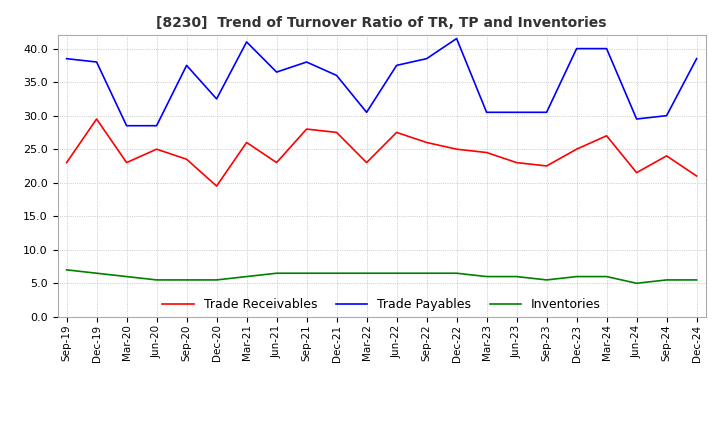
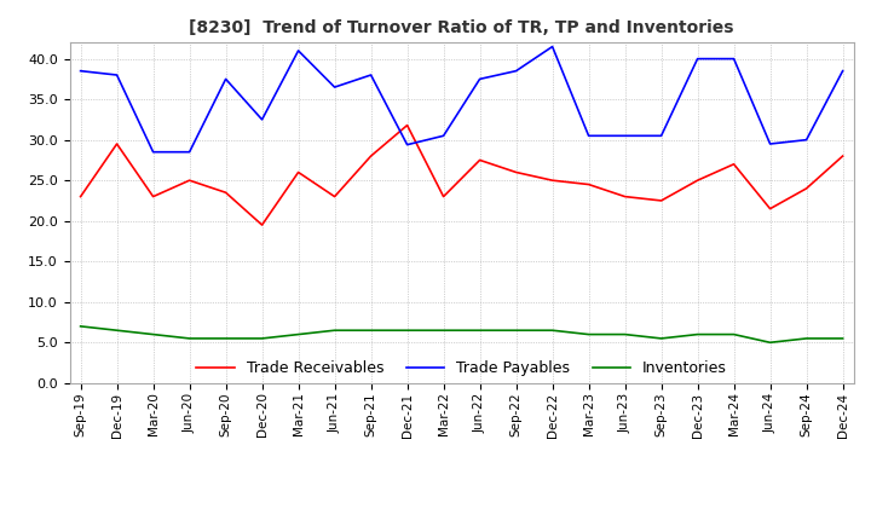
Trade Receivables/Dec-21: 27.5 -> 31.8
Trade Payables/Dec-21: 36.0 -> 29.4
Trade Receivables/Dec-24: 21.0 -> 28.0
